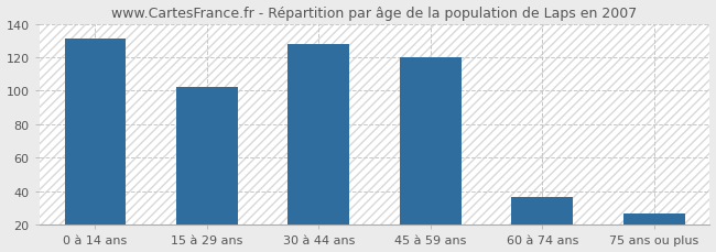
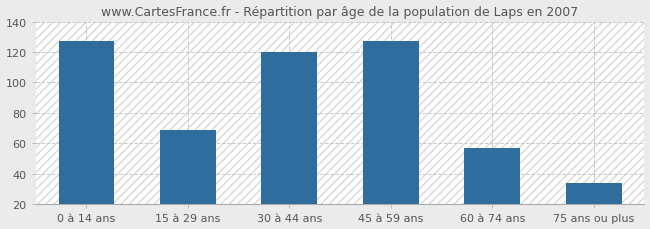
0 à 14 ans: 131 -> 127
15 à 29 ans: 102 -> 69
30 à 44 ans: 128 -> 120
45 à 59 ans: 120 -> 127
60 à 74 ans: 37 -> 57
75 ans ou plus: 27 -> 34
